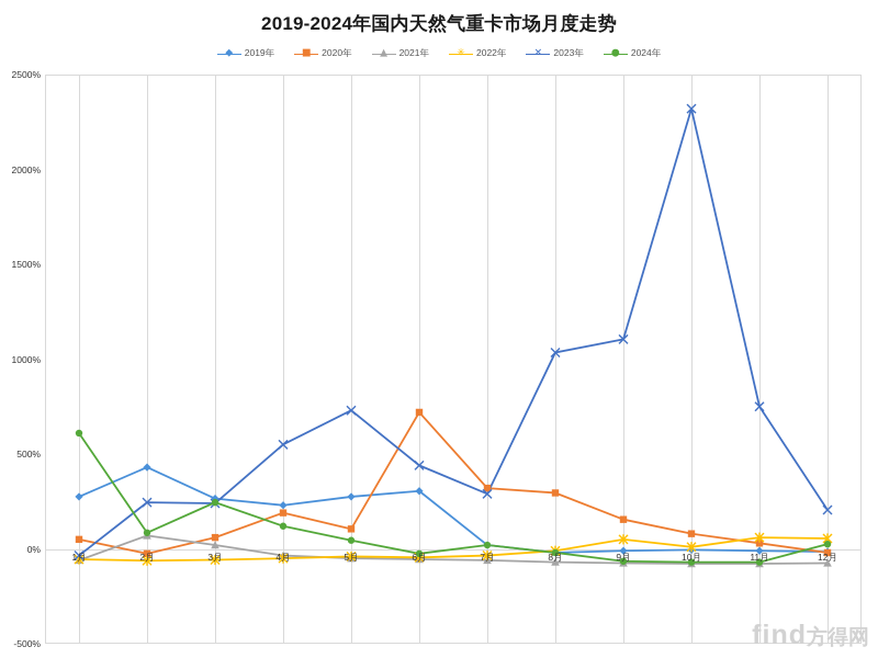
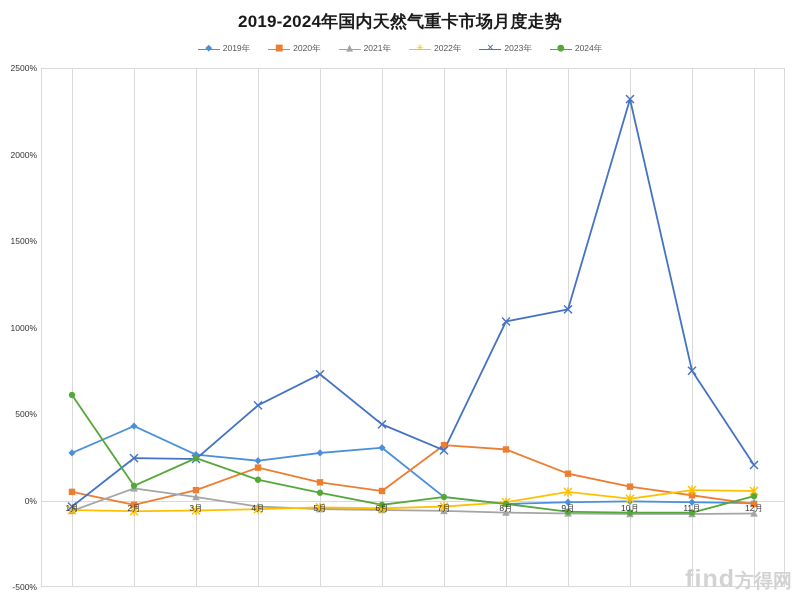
2020年/6月: 720% -> 60%
